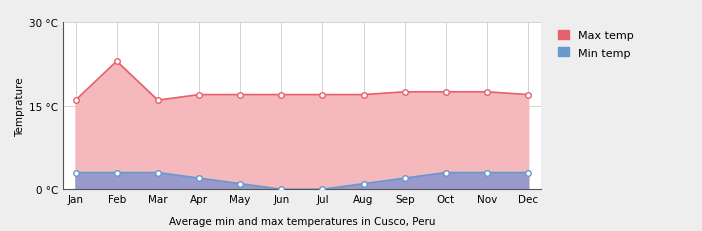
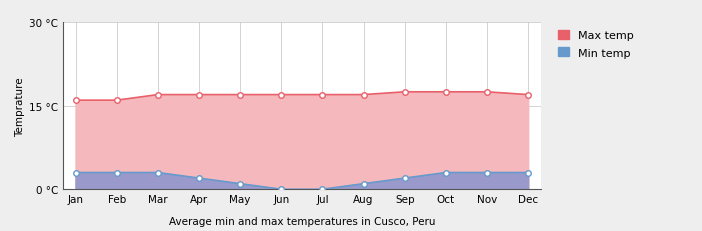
Max temp/Feb: 23.0 °C -> 16.0 °C
Max temp/Mar: 16.0 °C -> 17.0 °C
